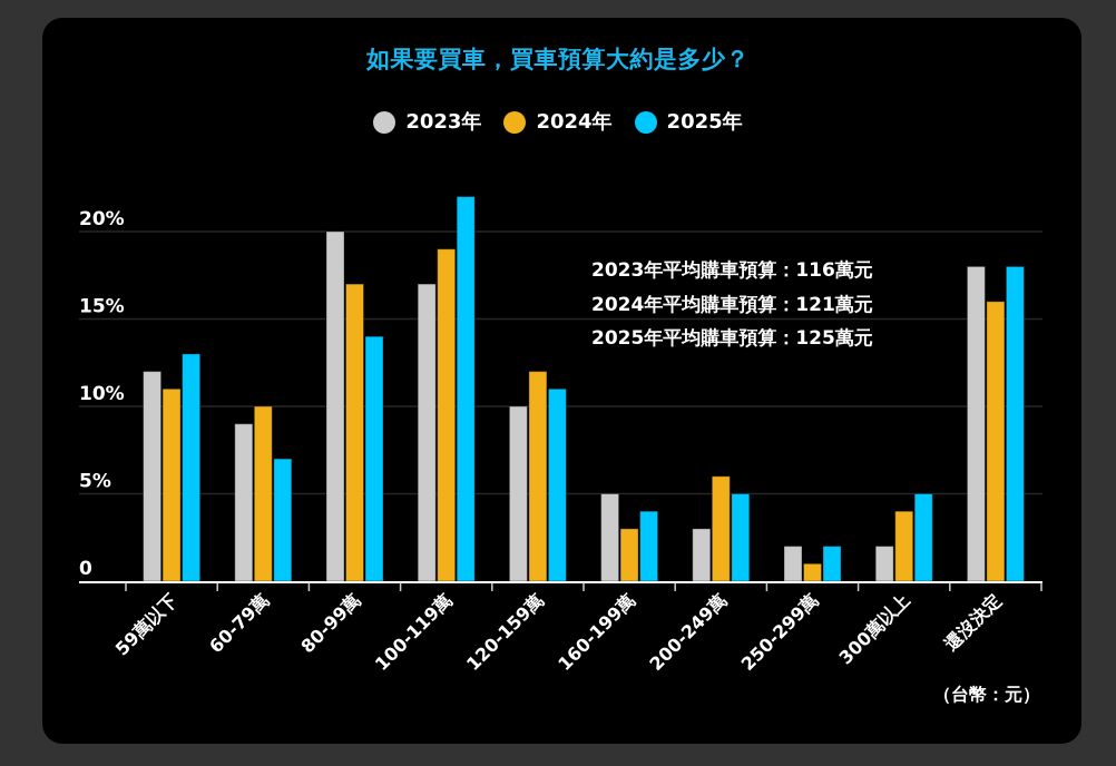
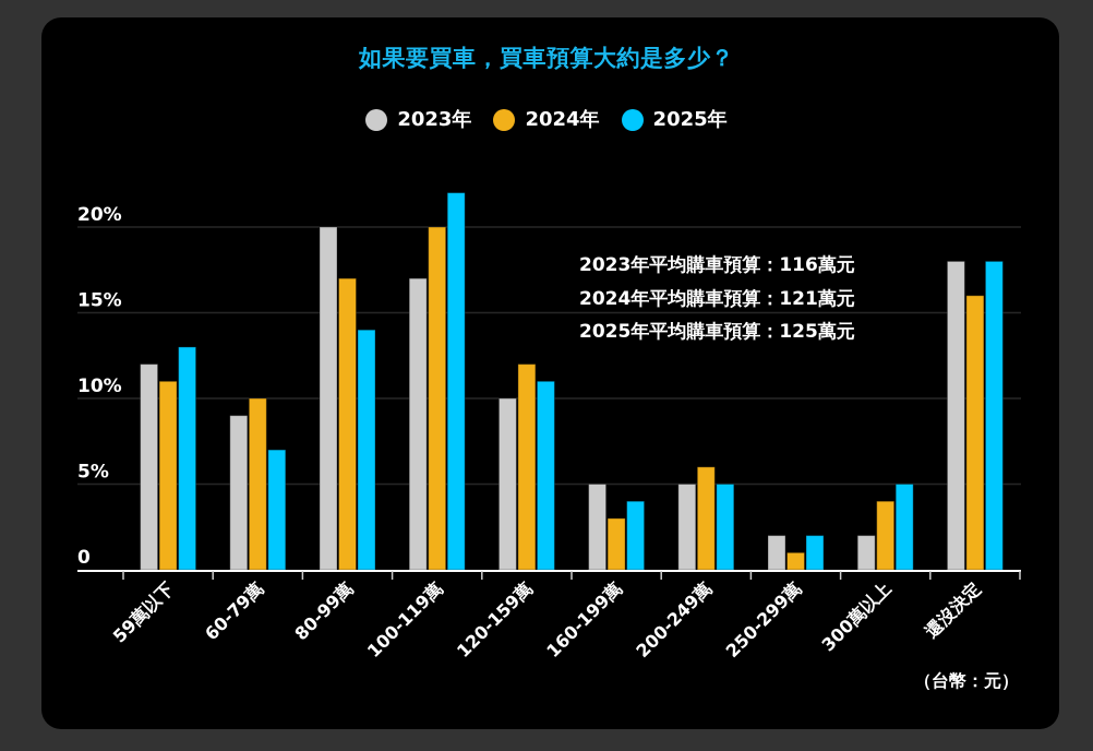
2024年/100-119萬: 19% -> 20%
2023年/200-249萬: 3% -> 5%
